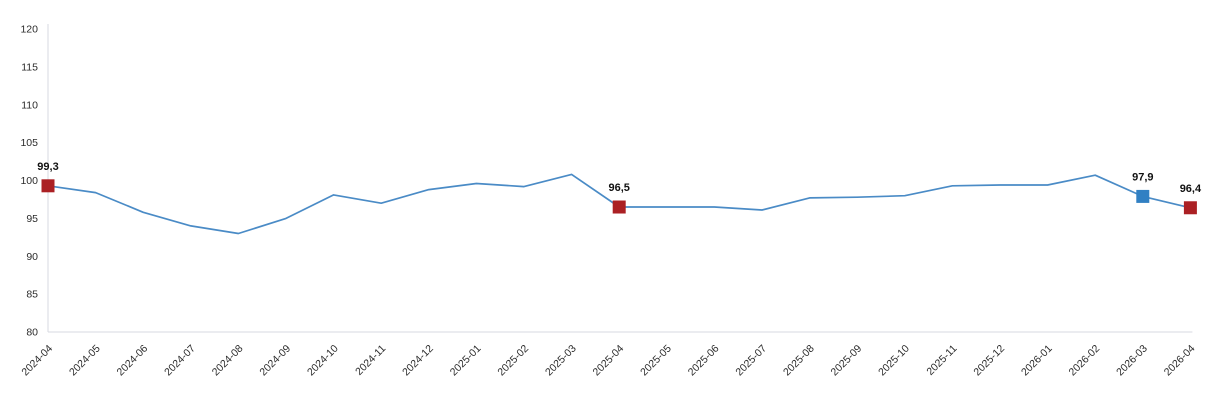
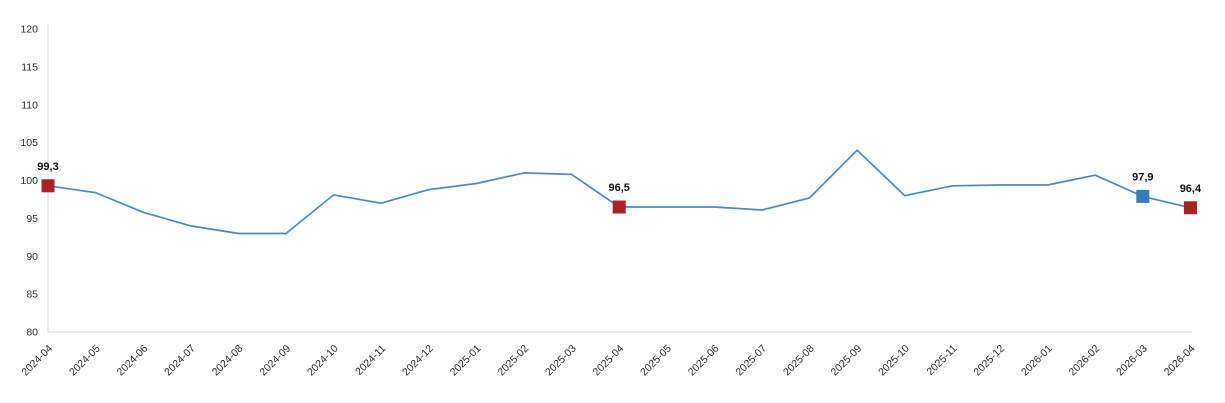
2024-09: 95 -> 93
2025-02: 99 -> 101
2025-09: 98 -> 104
